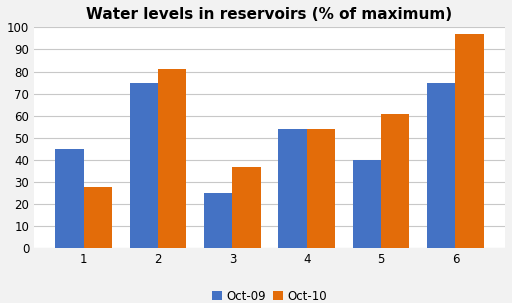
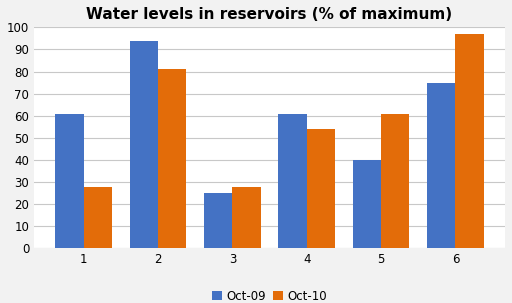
Oct-09/1: 45 -> 61
Oct-09/2: 75 -> 94
Oct-10/3: 37 -> 28
Oct-09/4: 54 -> 61
